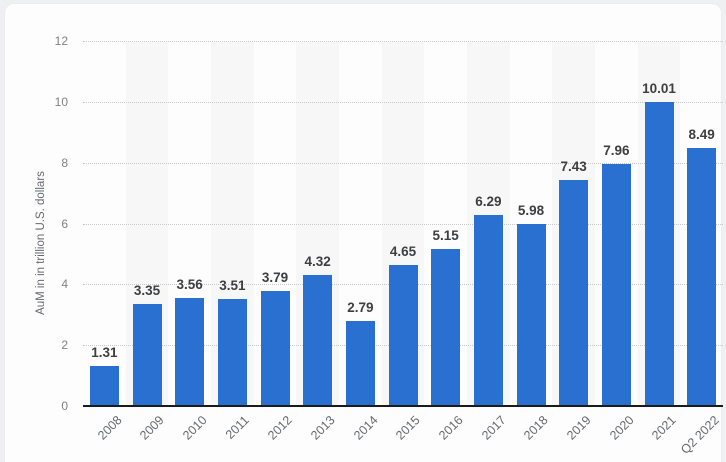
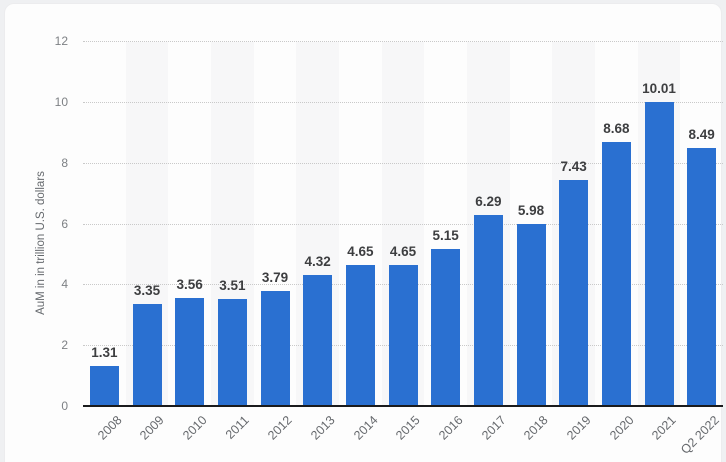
2014: 2.79 -> 4.65
2020: 7.96 -> 8.68
